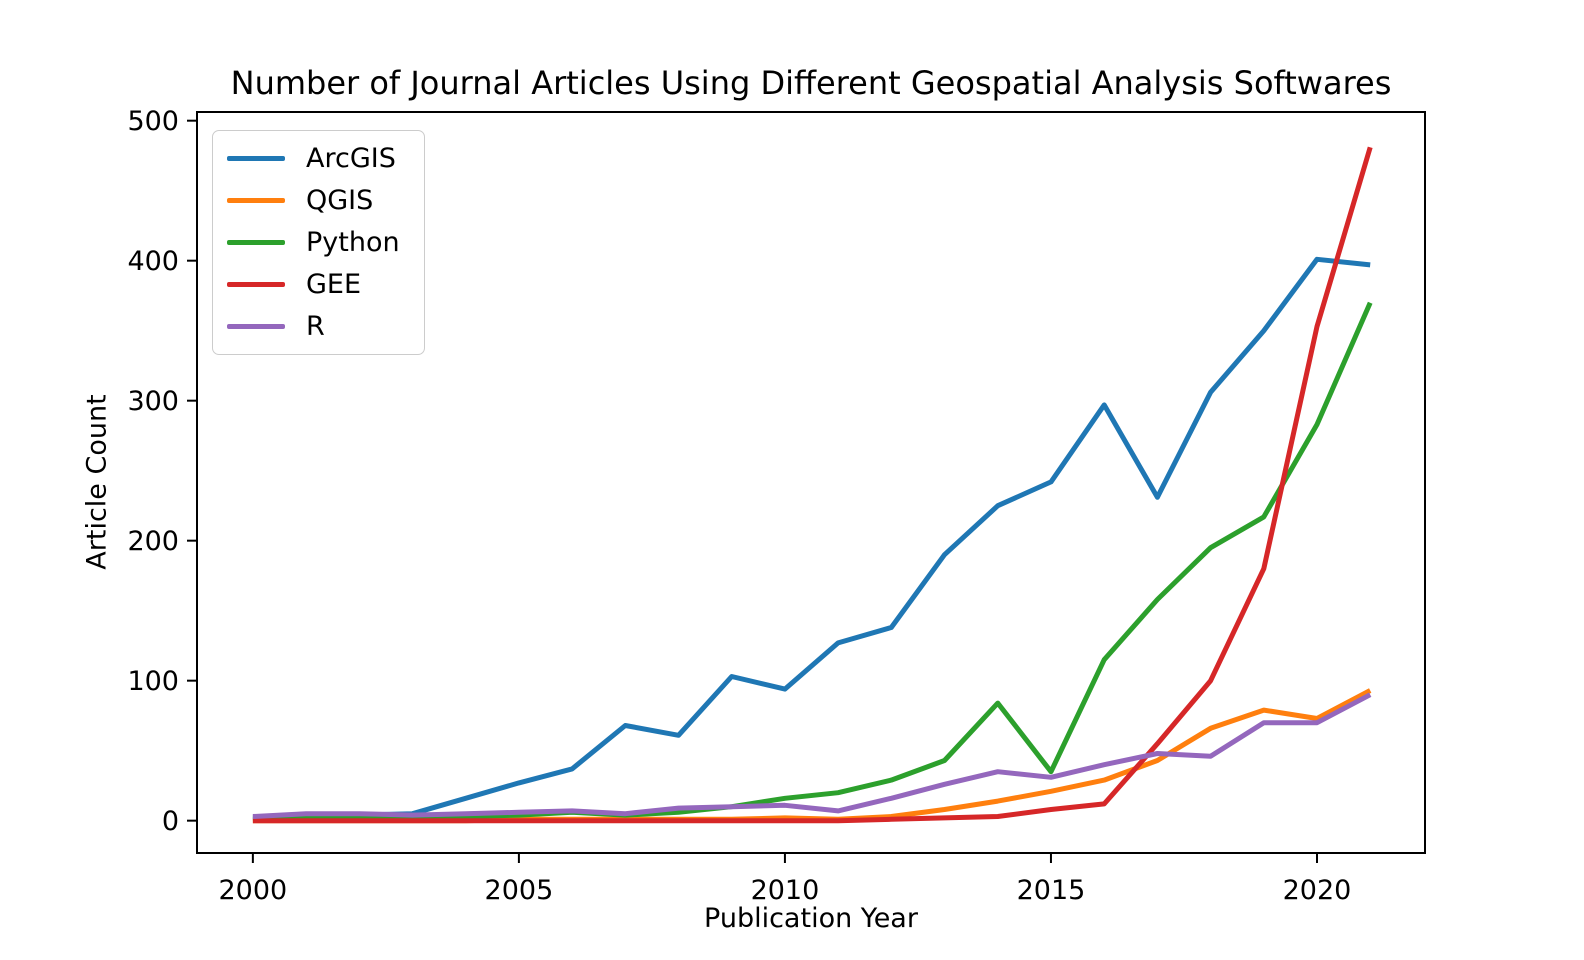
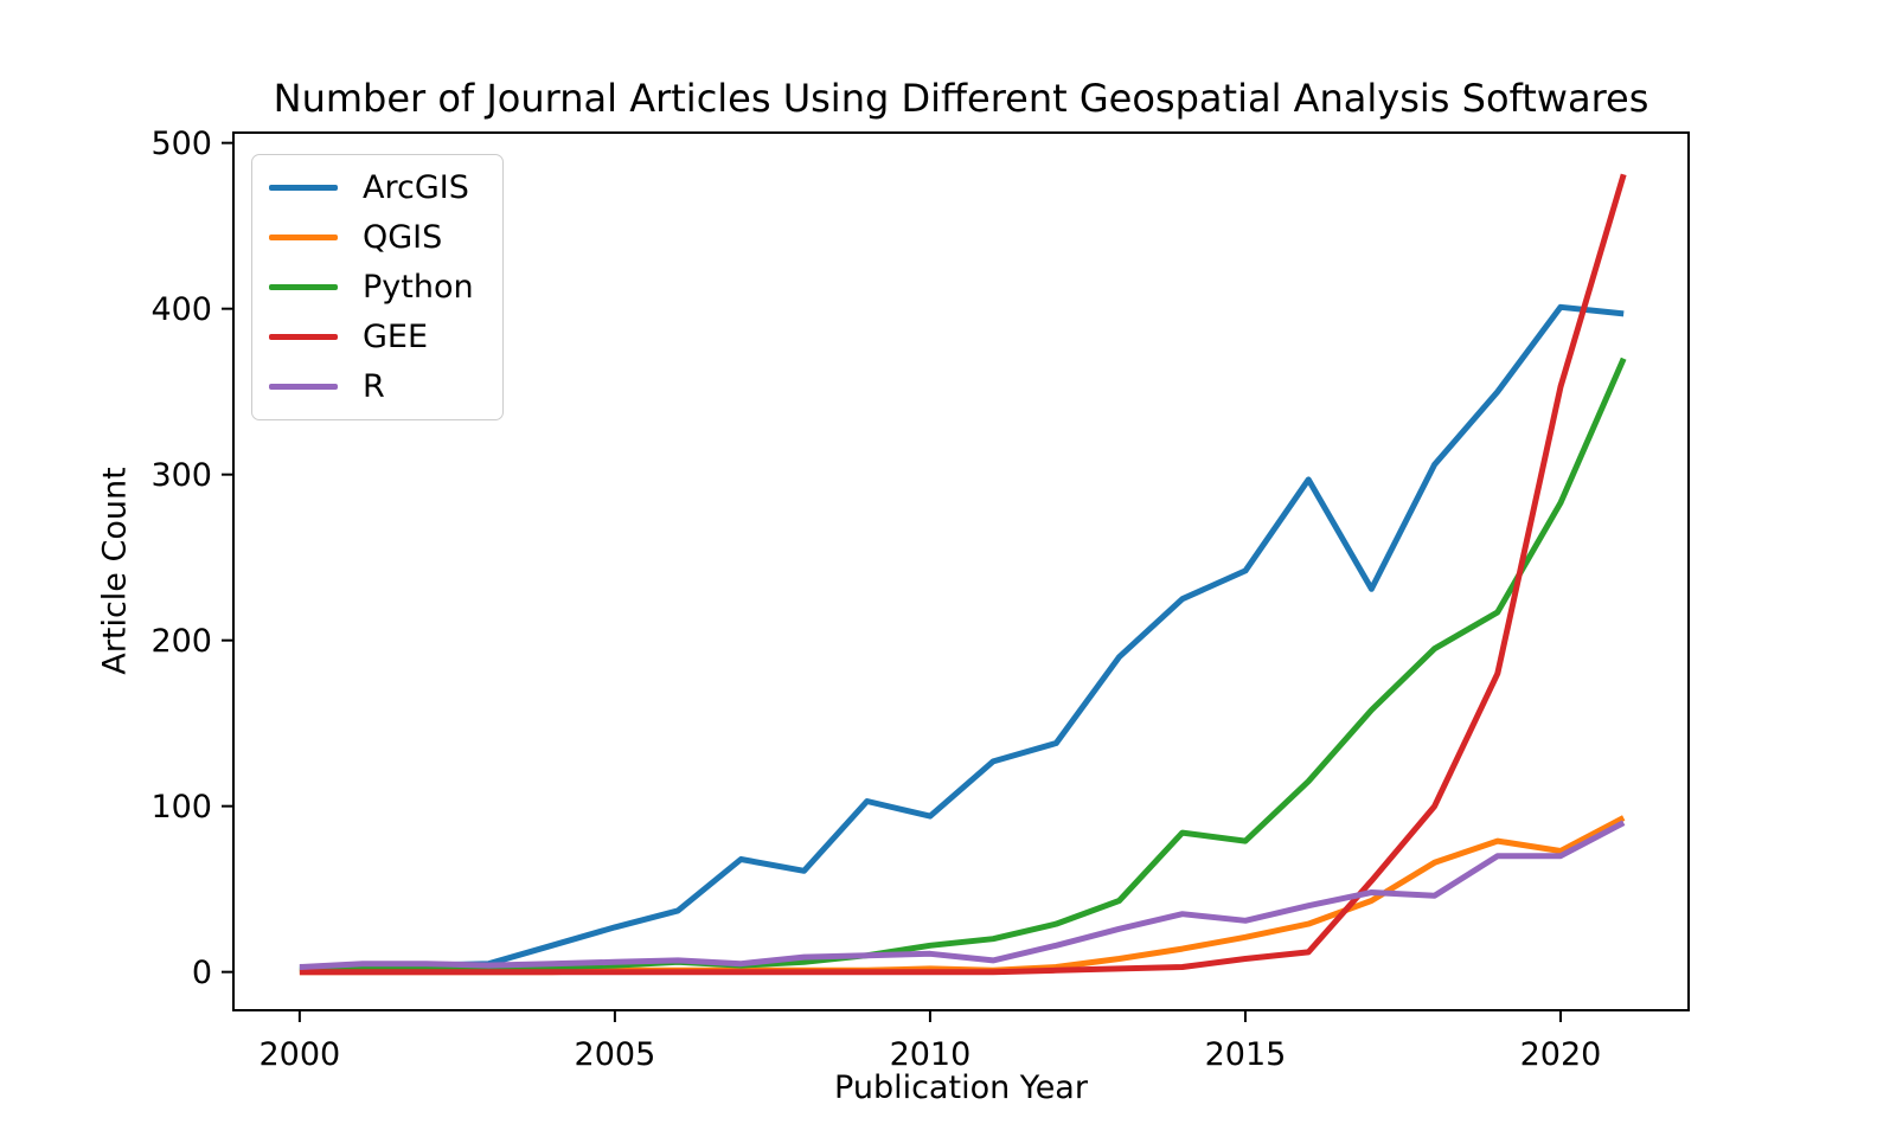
Python/2015: 35 -> 79
